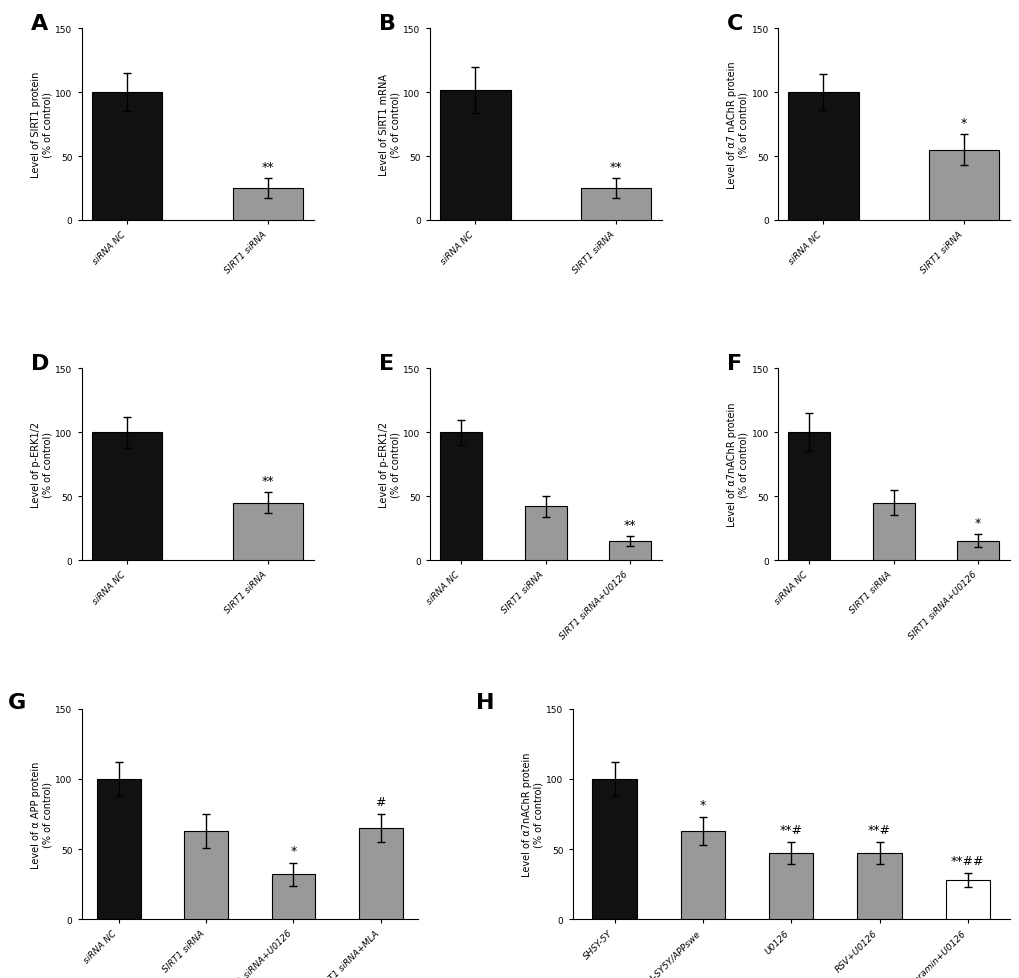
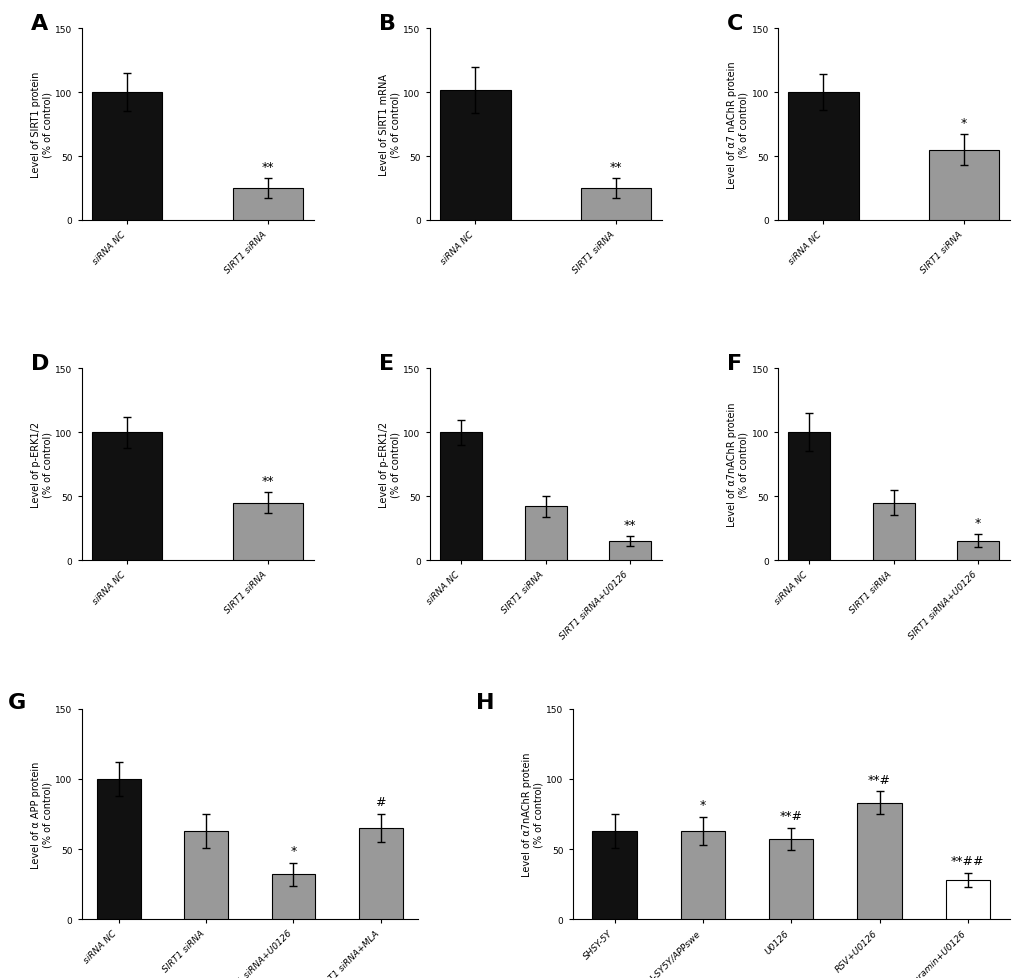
SHSY-5Y: 100 -> 63
U0126: 47 -> 57
RSV+U0126: 47 -> 83
